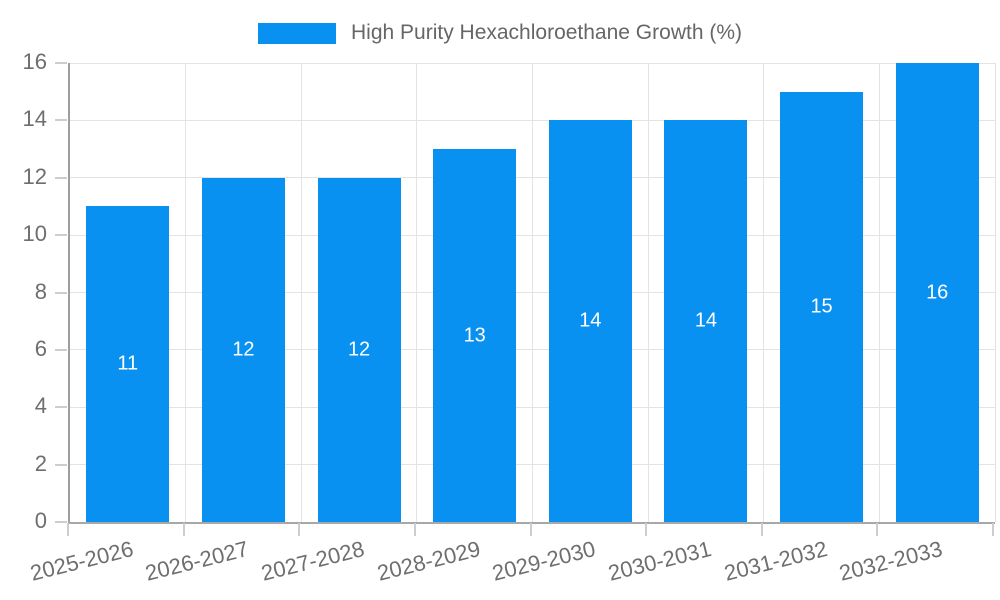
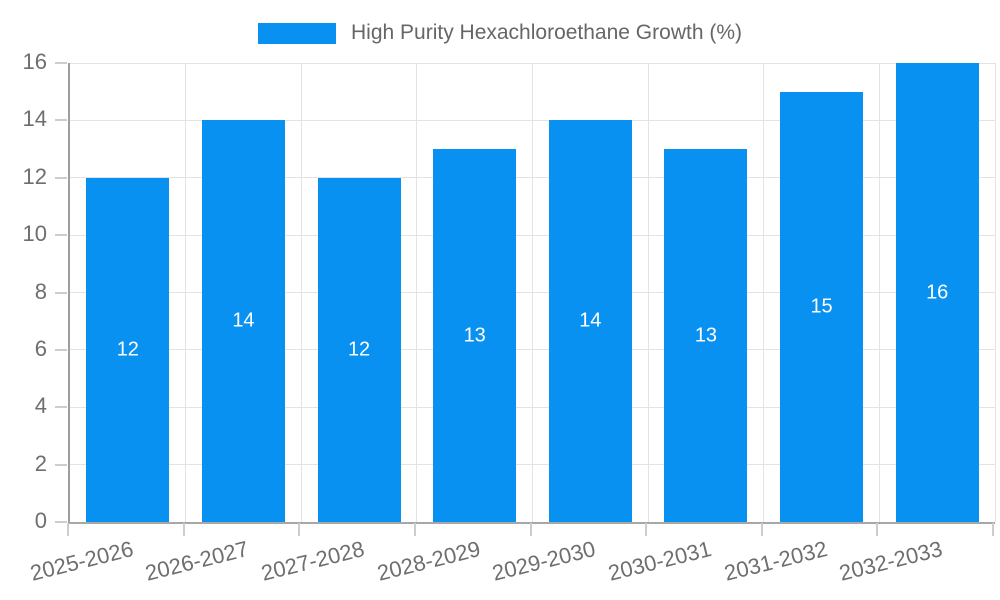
2025-2026: 11 -> 12
2026-2027: 12 -> 14
2030-2031: 14 -> 13
